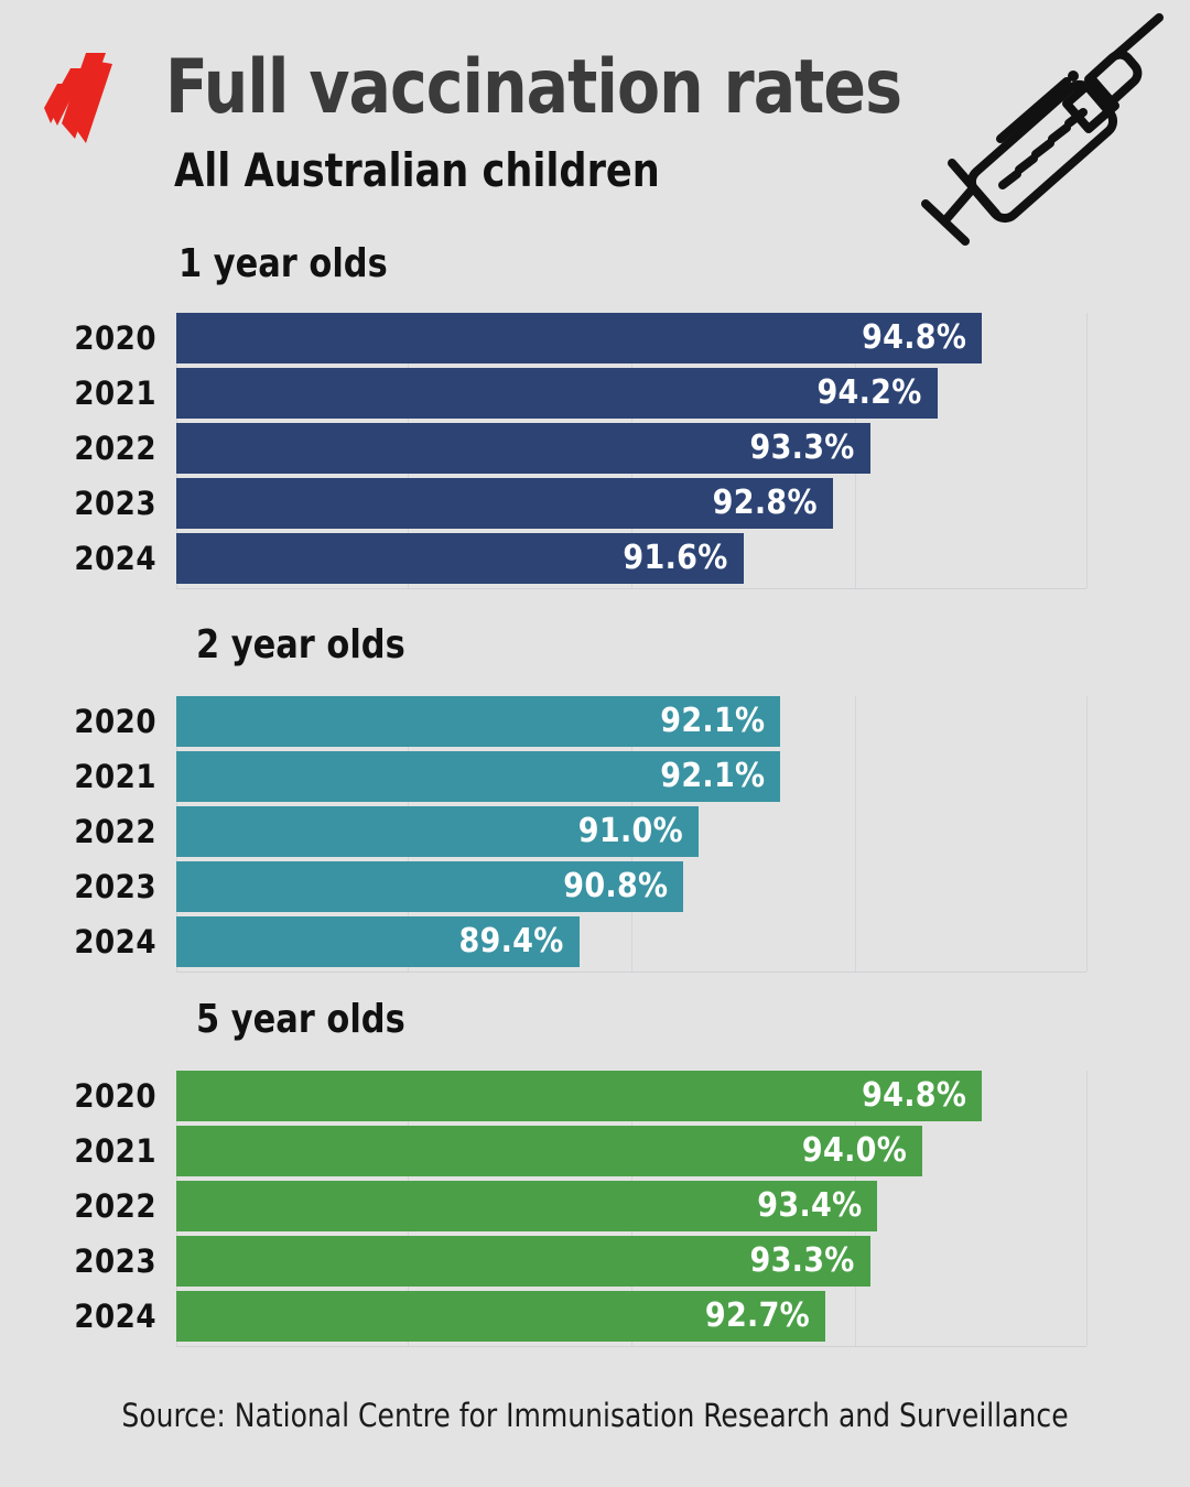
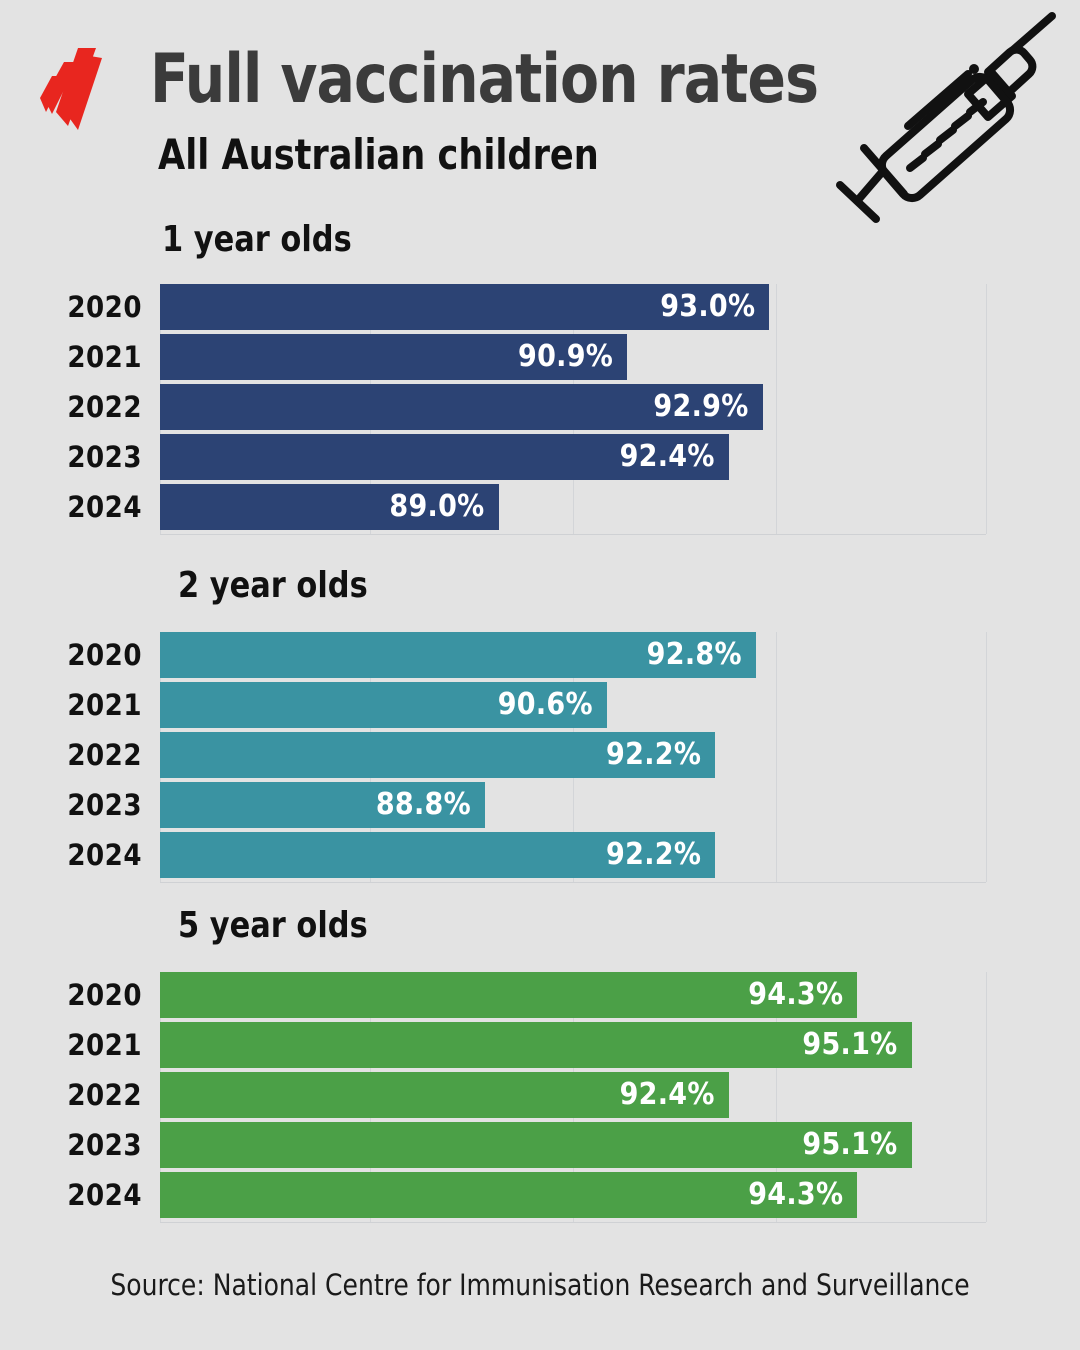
1 year olds/2020: 94.8% -> 93.0%
1 year olds/2021: 94.2% -> 90.9%
1 year olds/2022: 93.3% -> 92.9%
1 year olds/2023: 92.8% -> 92.4%
1 year olds/2024: 91.6% -> 89.0%
2 year olds/2020: 92.1% -> 92.8%
2 year olds/2021: 92.1% -> 90.6%
2 year olds/2022: 91.0% -> 92.2%
2 year olds/2023: 90.8% -> 88.8%
2 year olds/2024: 89.4% -> 92.2%
5 year olds/2020: 94.8% -> 94.3%
5 year olds/2021: 94.0% -> 95.1%
5 year olds/2022: 93.4% -> 92.4%
5 year olds/2023: 93.3% -> 95.1%
5 year olds/2024: 92.7% -> 94.3%
